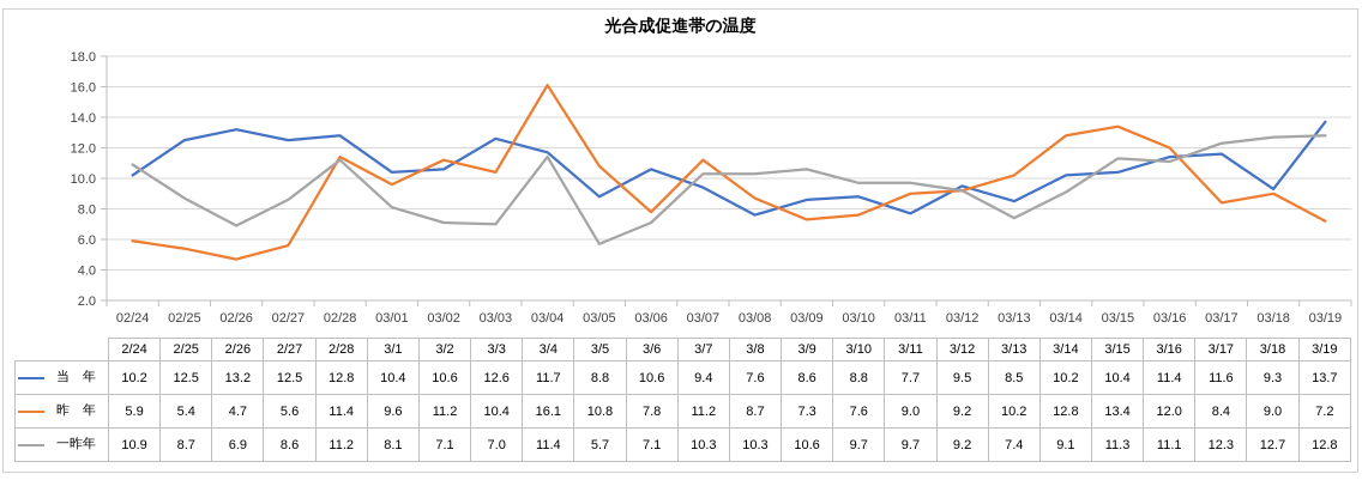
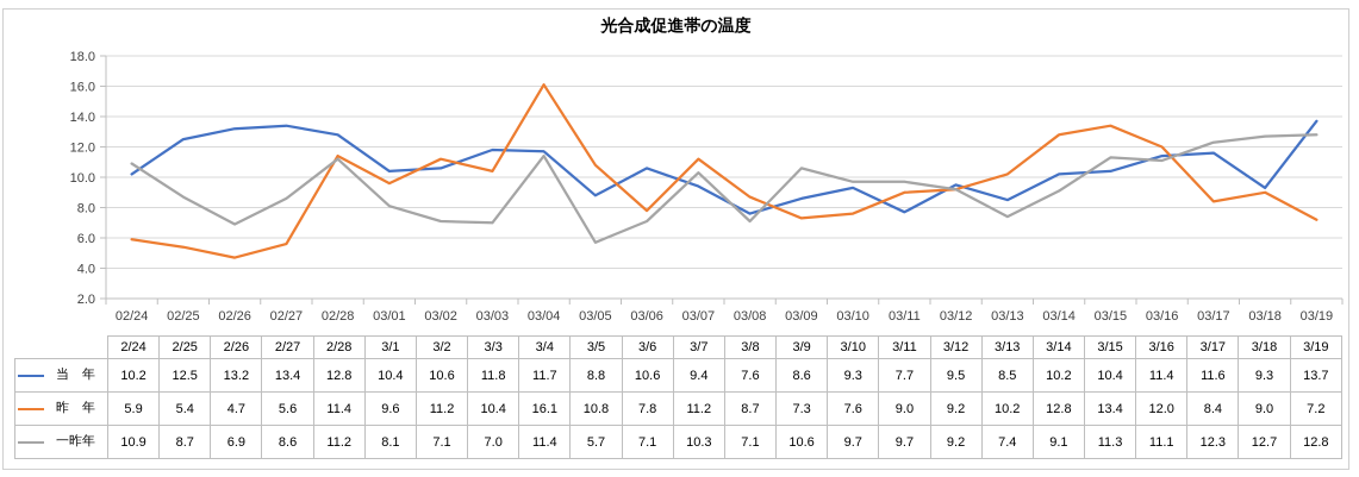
当 年/2/27: 12.5 -> 13.4
当 年/3/3: 12.6 -> 11.8
一昨年/3/8: 10.3 -> 7.1
当 年/3/10: 8.8 -> 9.3
